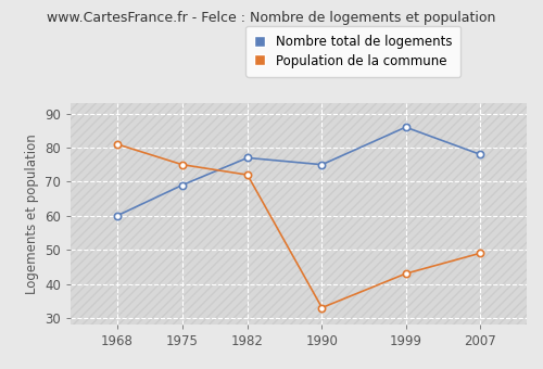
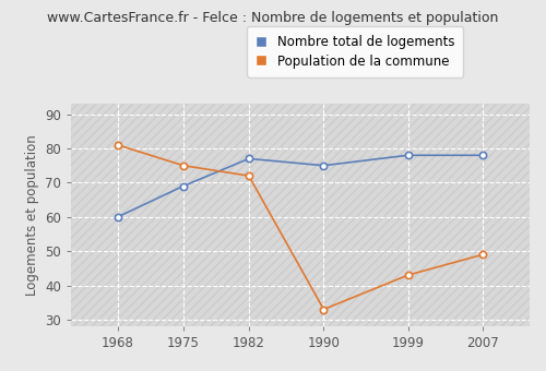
Nombre total de logements/1999: 86 -> 78
